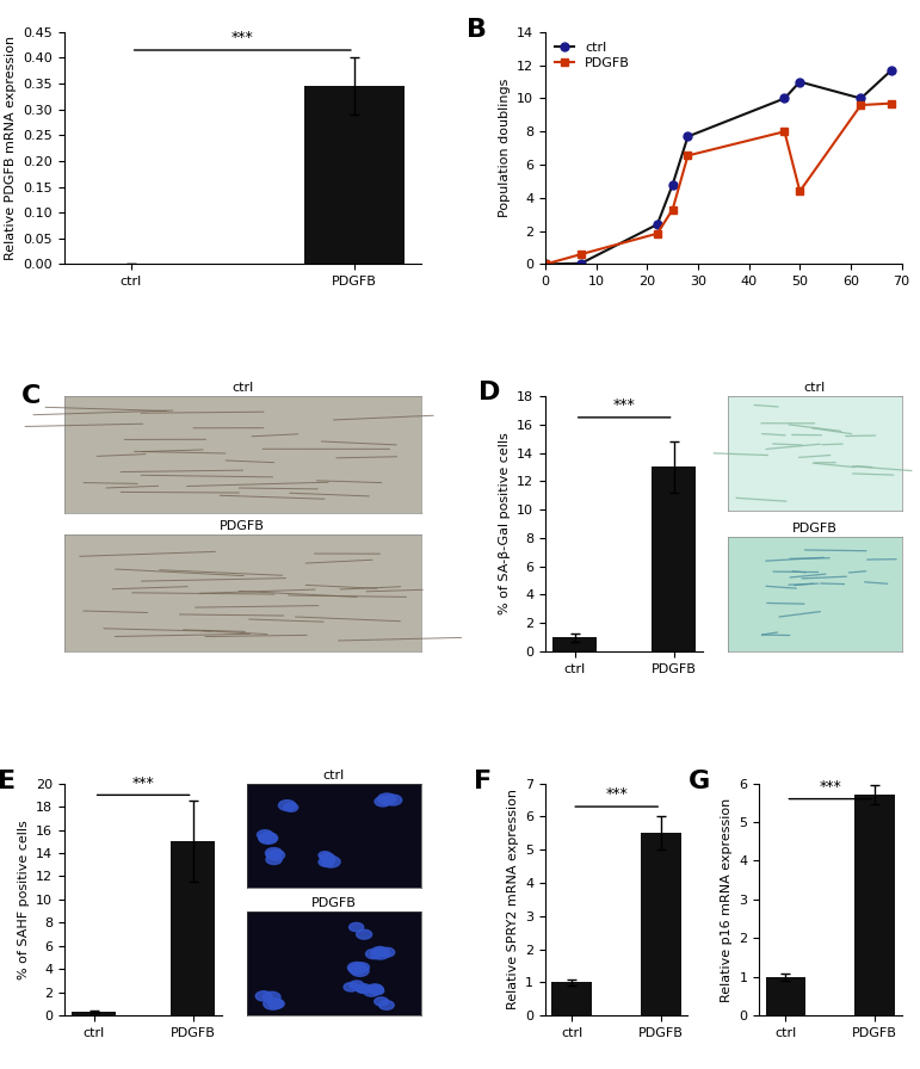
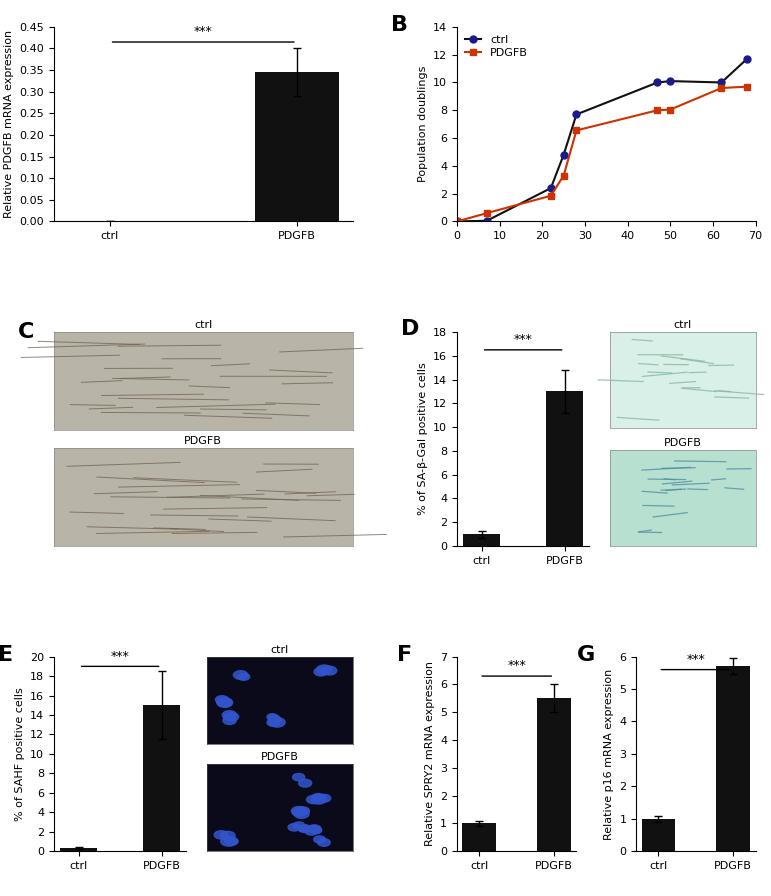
ctrl/50: 11.0 -> 10.1
PDGFB/50: 4.4 -> 8.1
